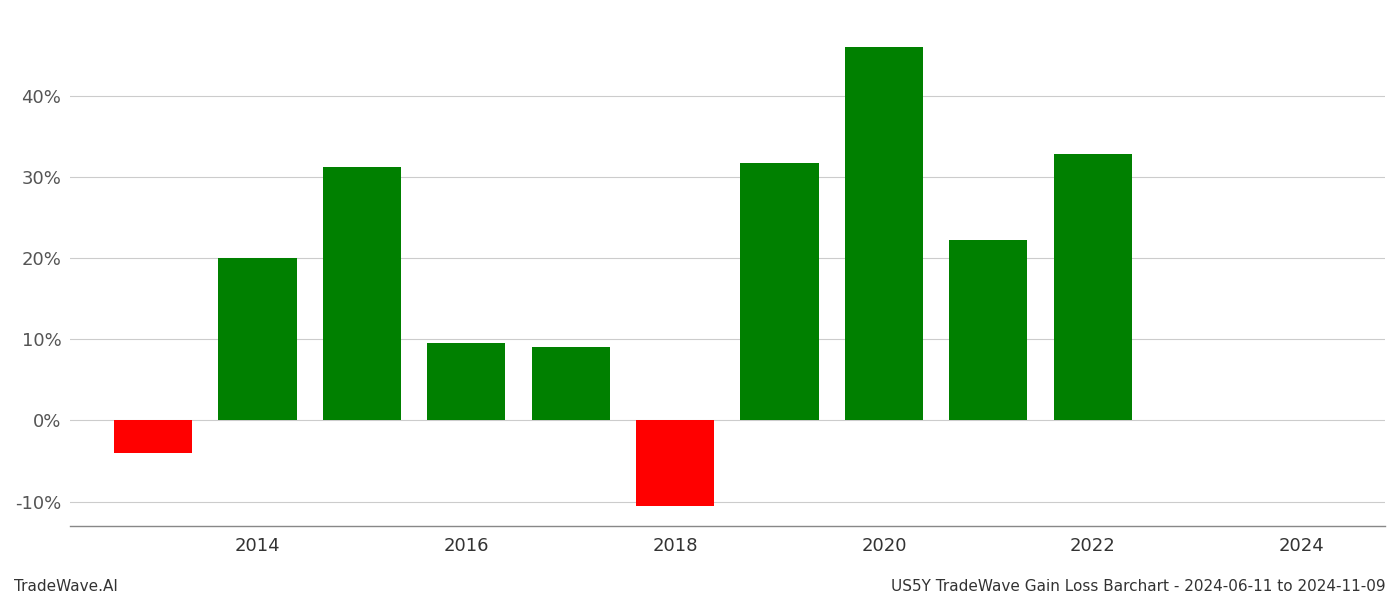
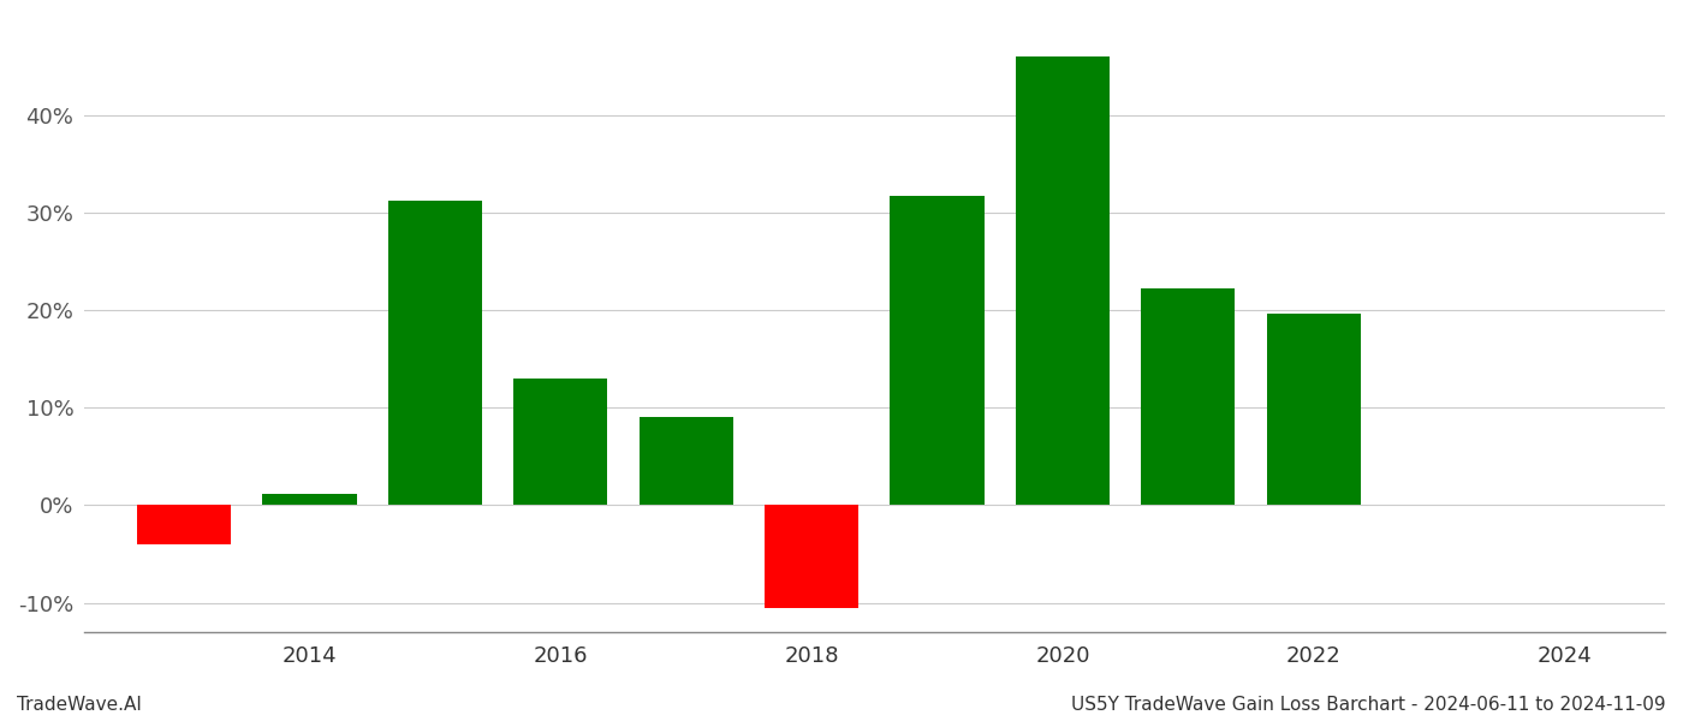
2014: 20.0% -> 1.2%
2016: 9.6% -> 13.0%
2022: 32.8% -> 19.7%
